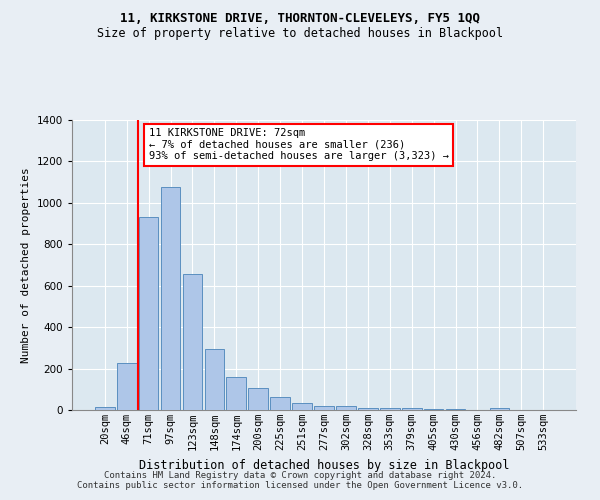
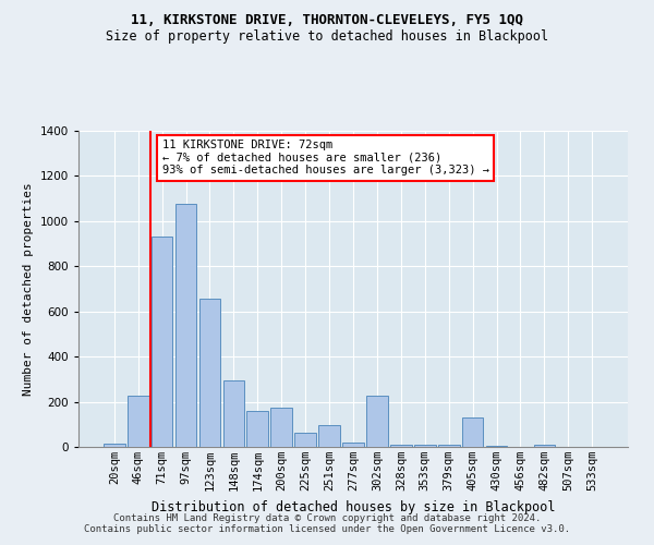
200sqm: 105 -> 175
251sqm: 35 -> 95
302sqm: 20 -> 225
405sqm: 5 -> 130
